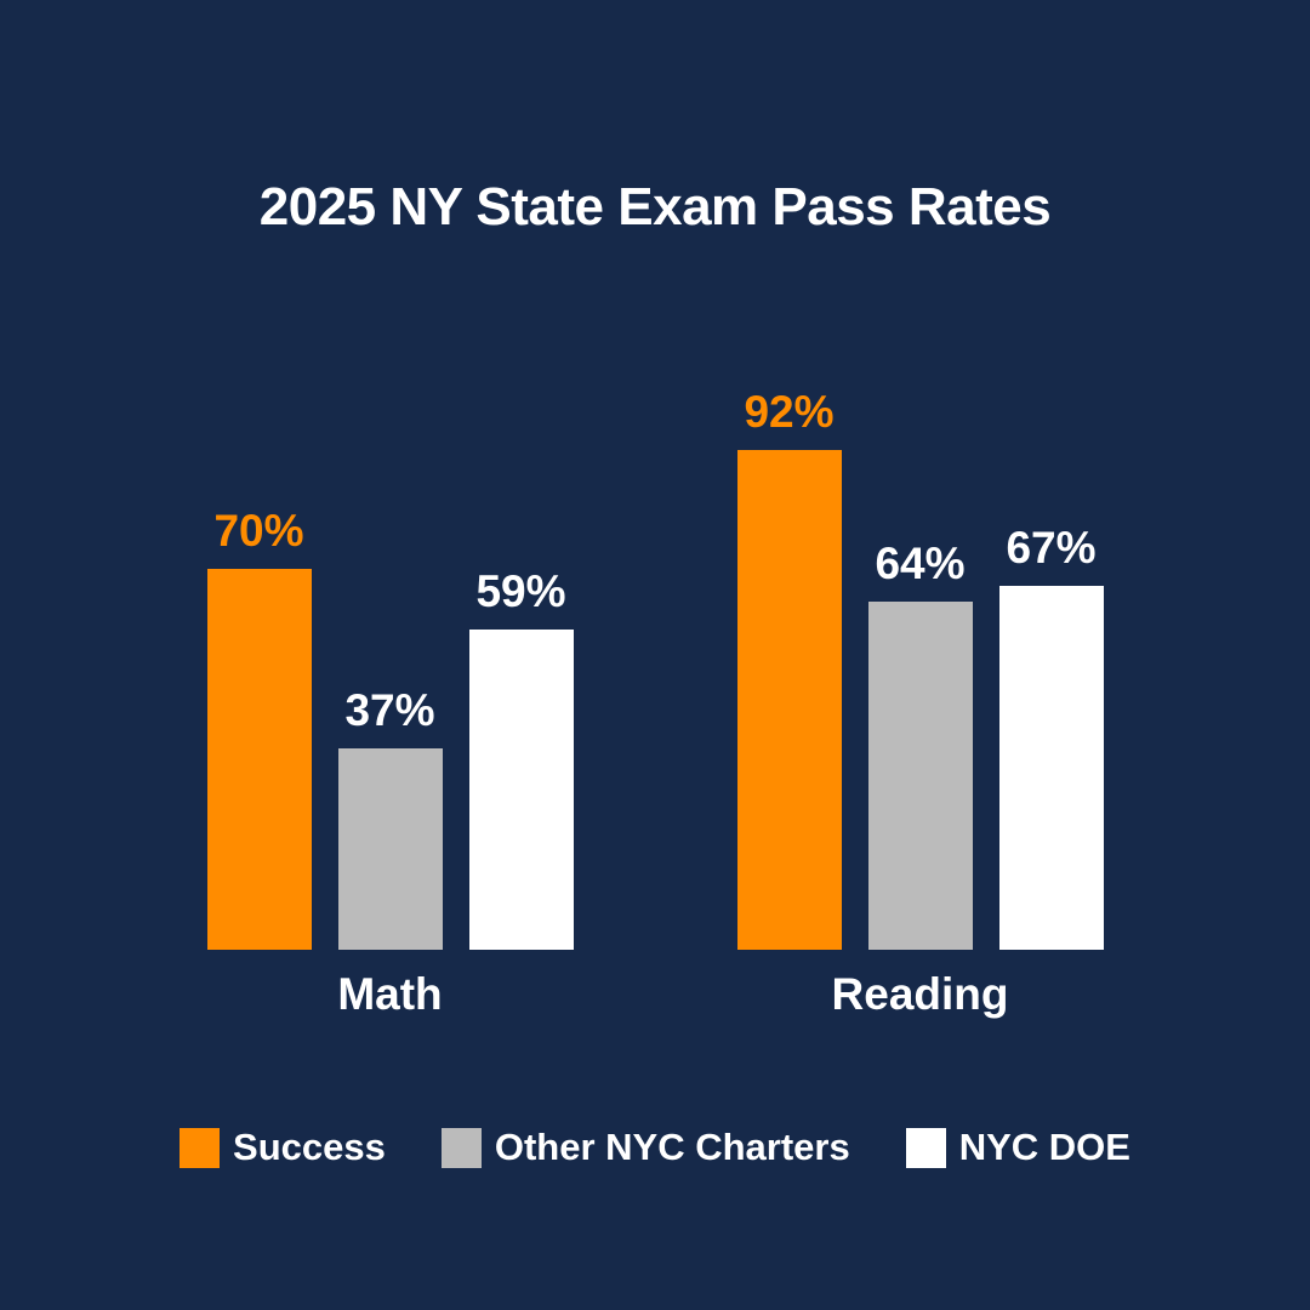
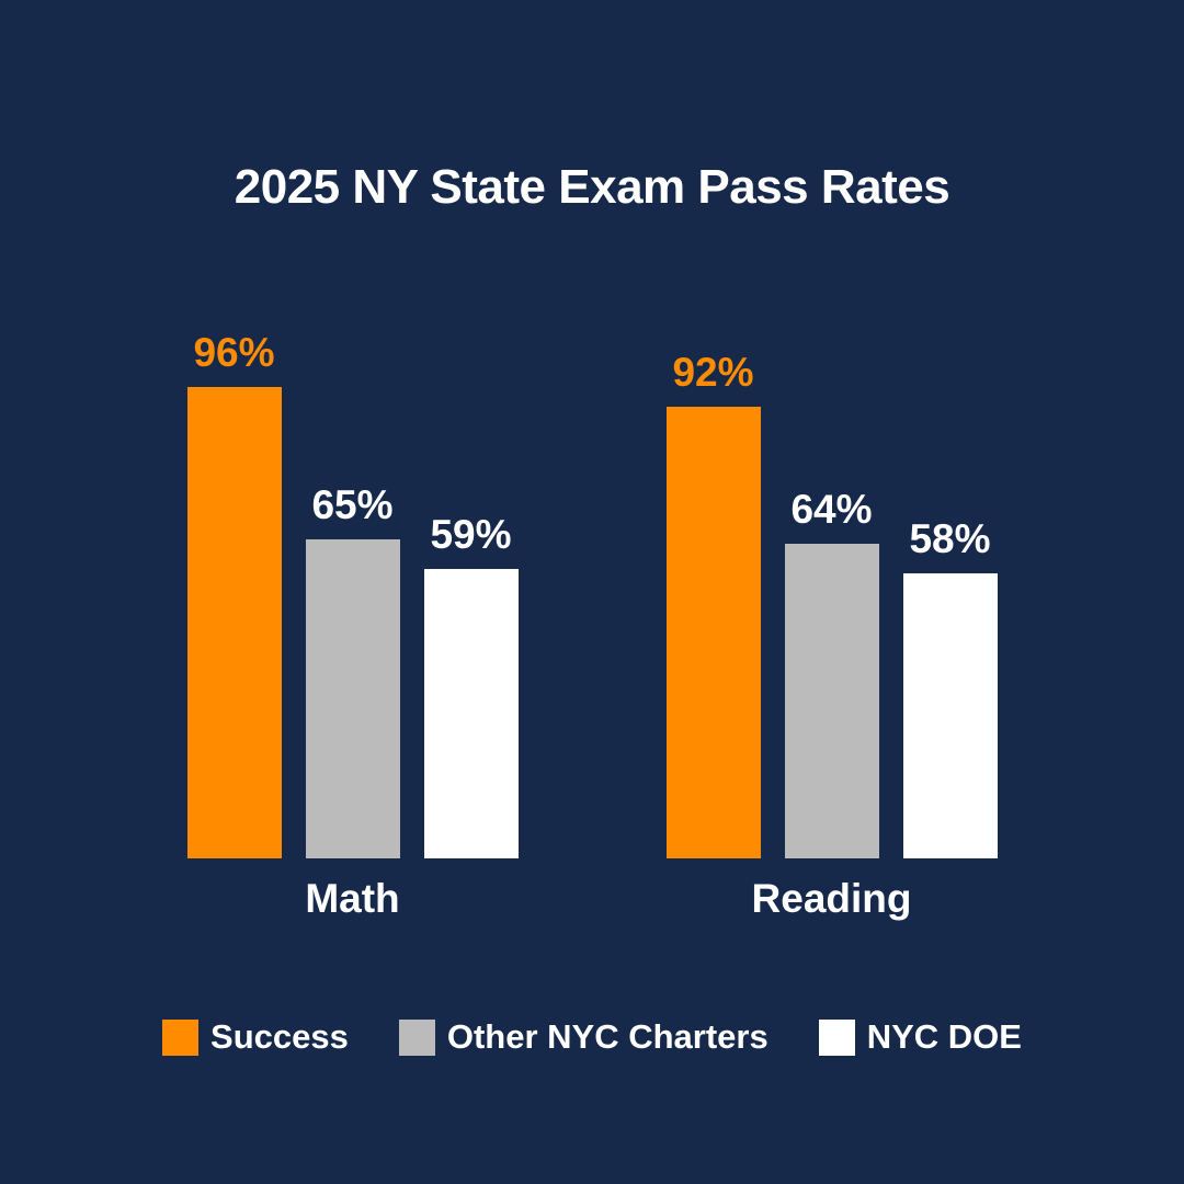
Success/Math: 70% -> 96%
Other NYC Charters/Math: 37% -> 65%
NYC DOE/Reading: 67% -> 58%
